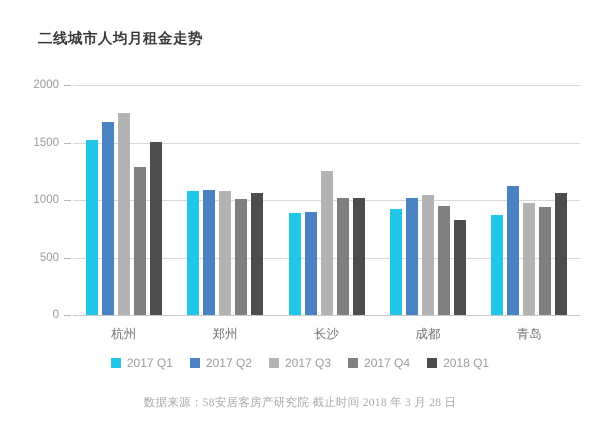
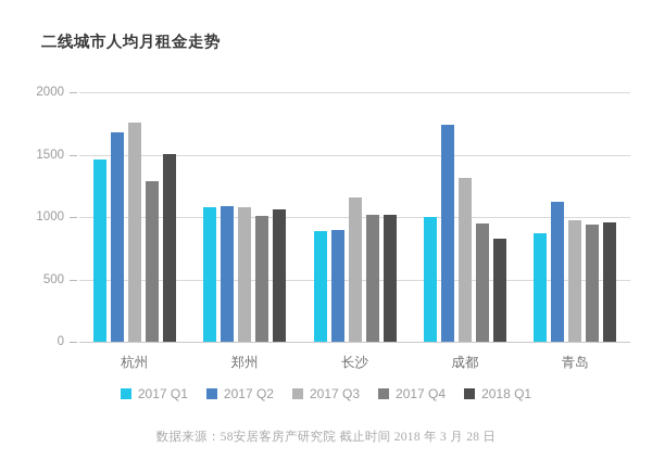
2017 Q1/杭州: 1520 -> 1460
2017 Q3/长沙: 1250 -> 1160
2017 Q1/成都: 920 -> 1000
2017 Q2/成都: 1020 -> 1740
2017 Q3/成都: 1040 -> 1310
2018 Q1/青岛: 1060 -> 960
